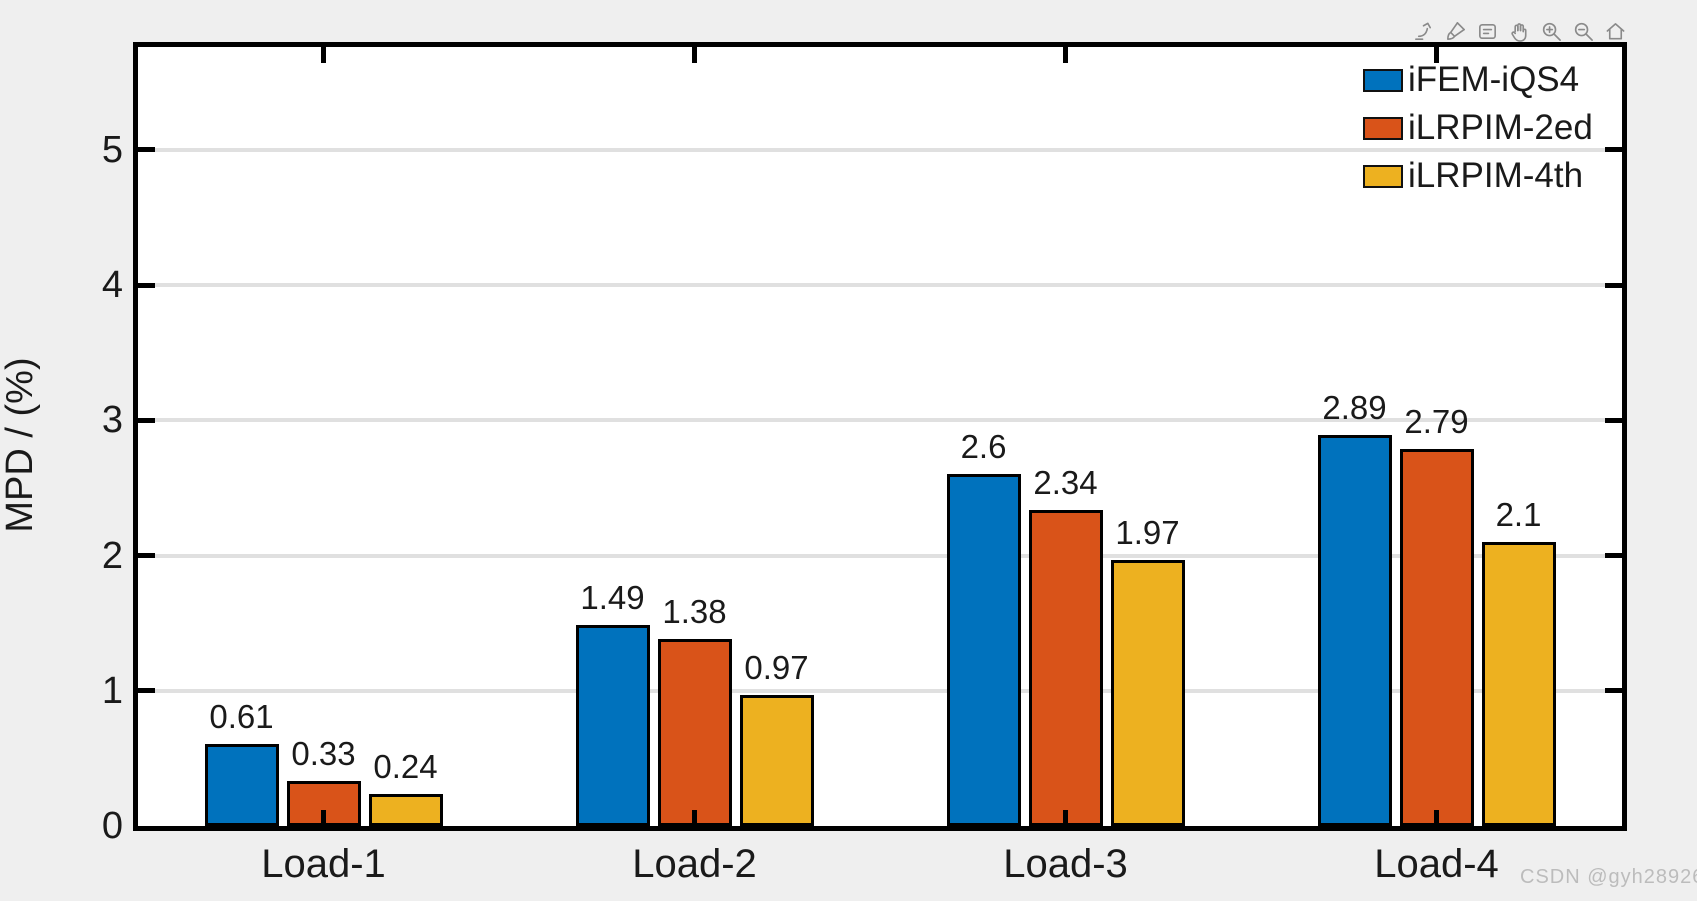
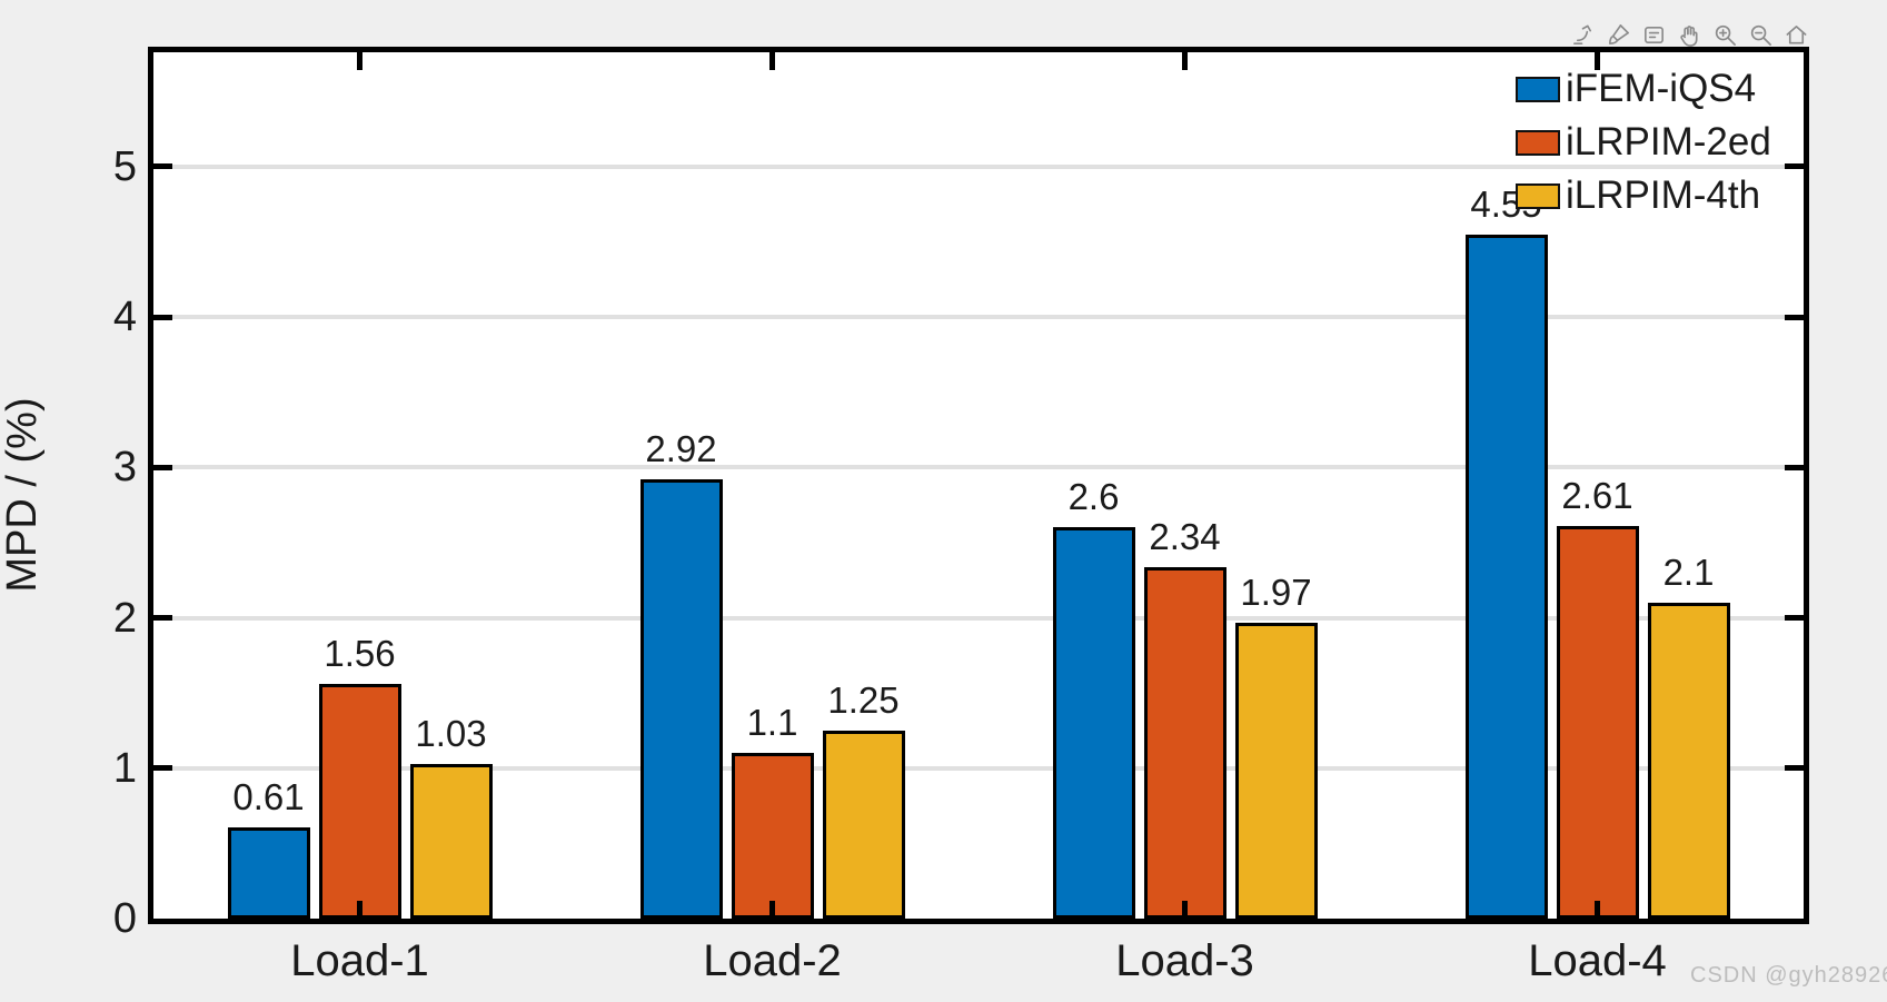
iLRPIM-2ed/Load-1: 0.33 -> 1.56
iLRPIM-4th/Load-1: 0.24 -> 1.03
iFEM-iQS4/Load-2: 1.49 -> 2.92
iLRPIM-2ed/Load-2: 1.38 -> 1.1
iLRPIM-4th/Load-2: 0.97 -> 1.25
iFEM-iQS4/Load-4: 2.89 -> 4.55
iLRPIM-2ed/Load-4: 2.79 -> 2.61
